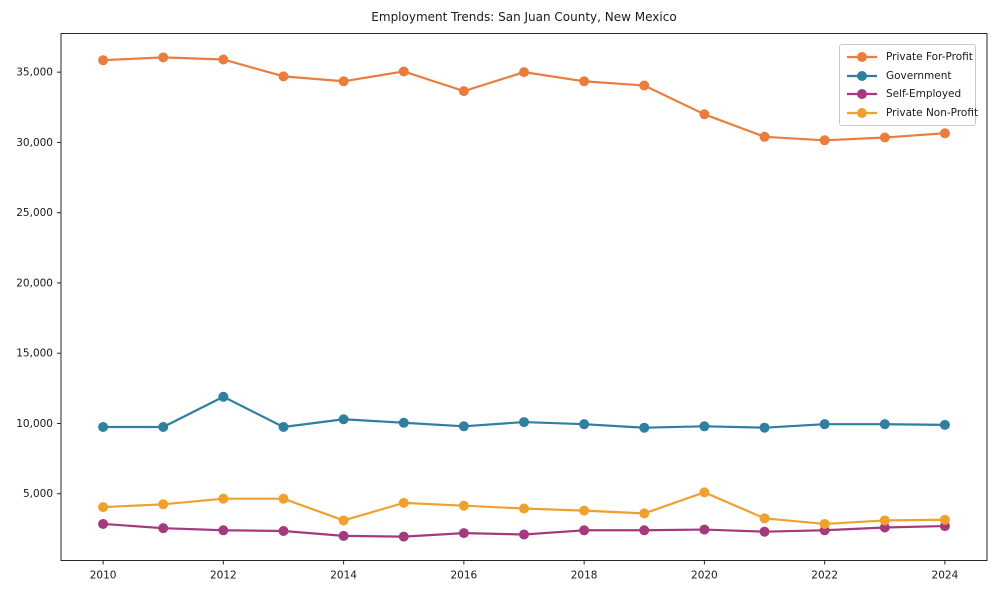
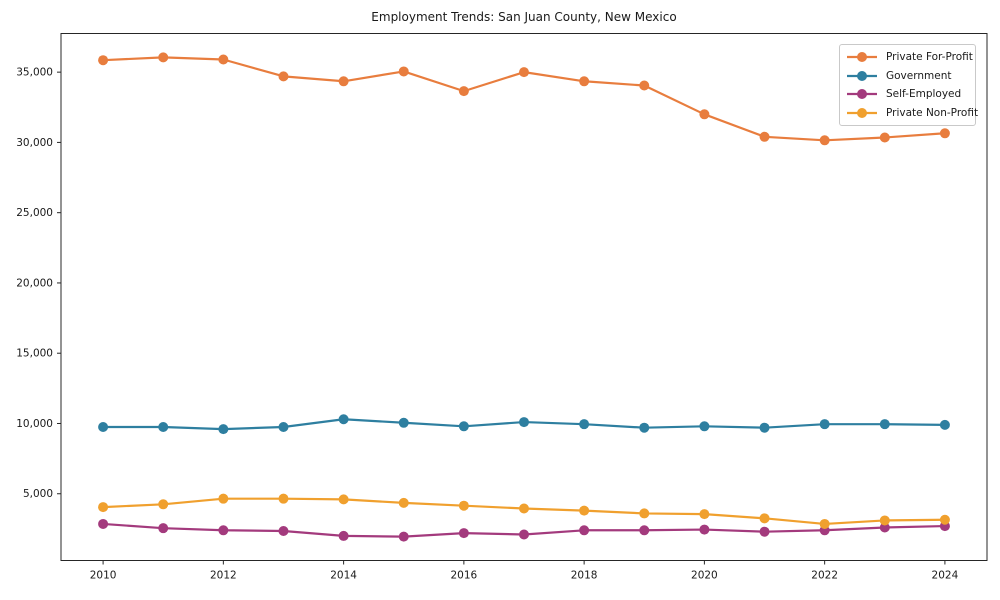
Government/2012: 11900 -> 9600
Private Non-Profit/2014: 3100 -> 4600
Private Non-Profit/2020: 5100 -> 3600
